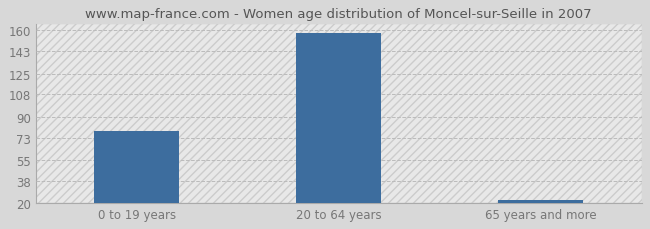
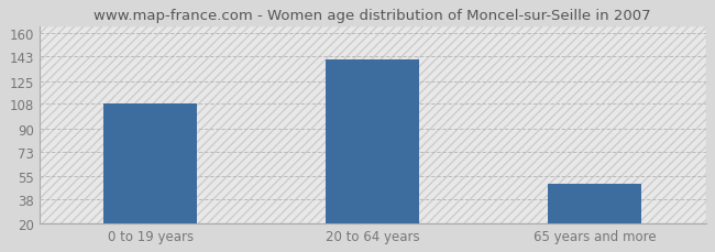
0 to 19 years: 78 -> 108
20 to 64 years: 158 -> 141
65 years and more: 22 -> 49
